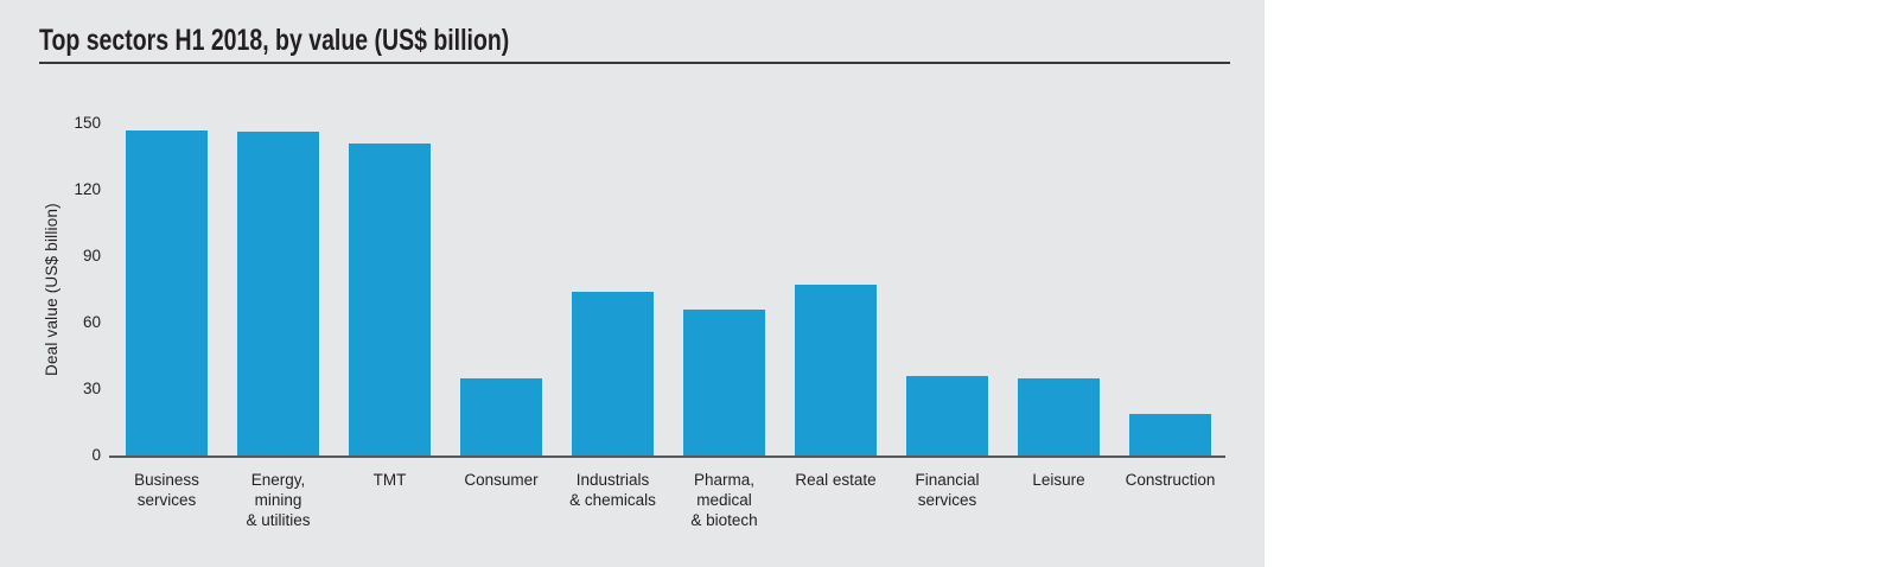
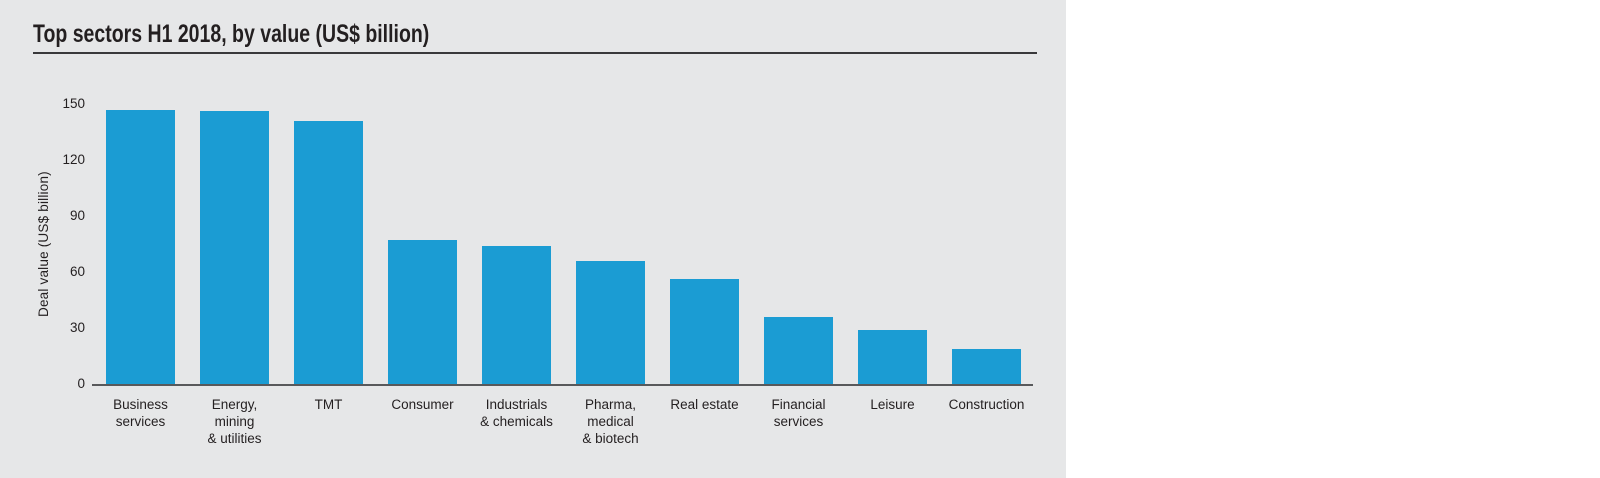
Consumer: 35 -> 77
Real estate: 77 -> 56
Leisure: 35 -> 29
